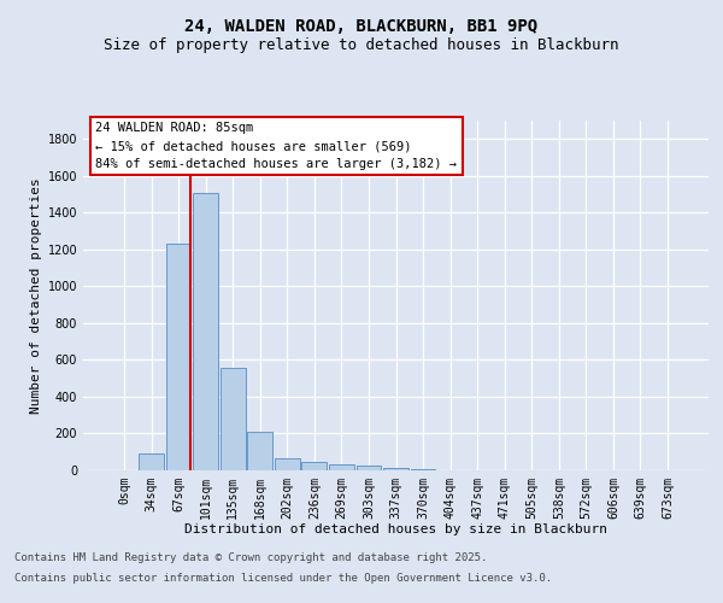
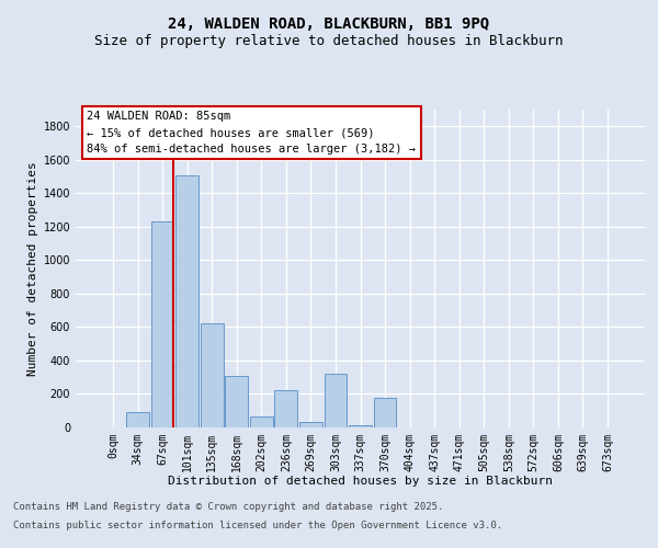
135sqm: 560 -> 620
168sqm: 210 -> 310
236sqm: 40 -> 220
303sqm: 30 -> 320
370sqm: 0 -> 180
